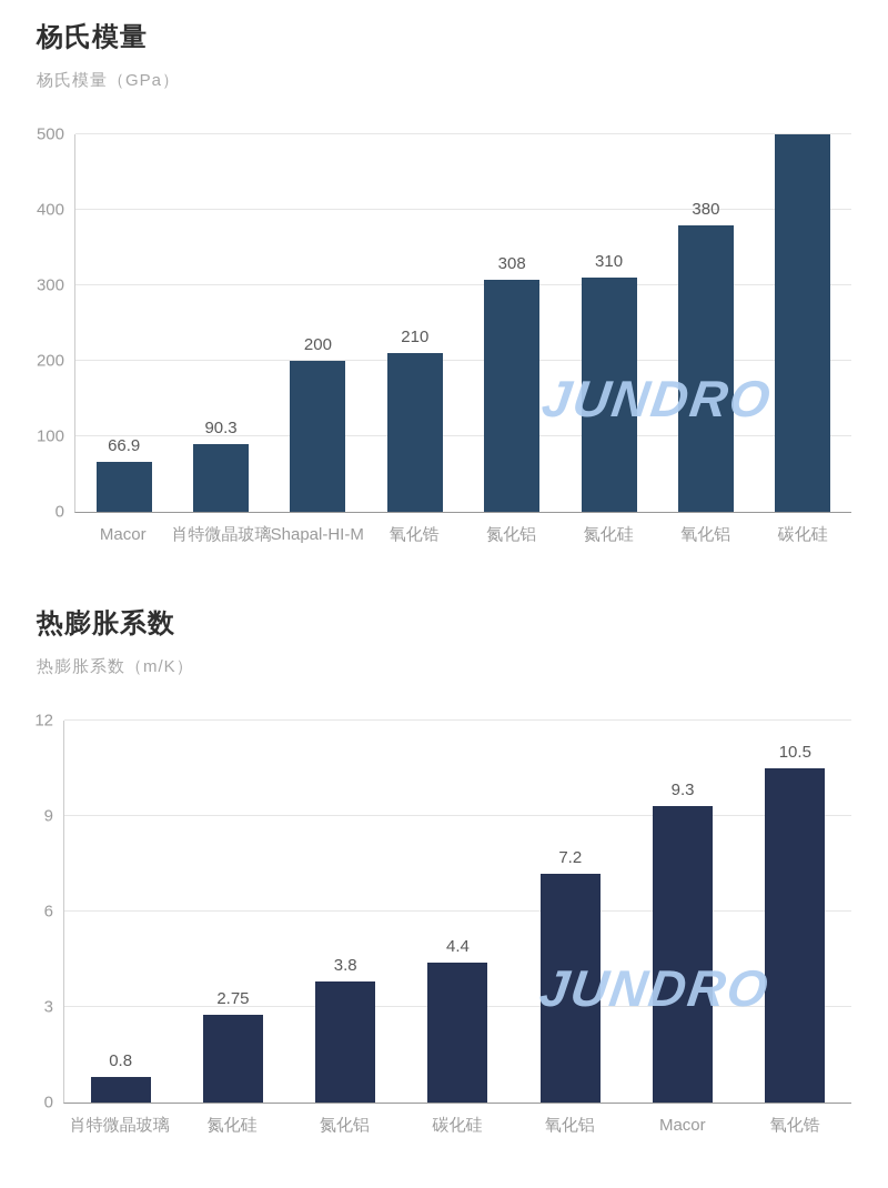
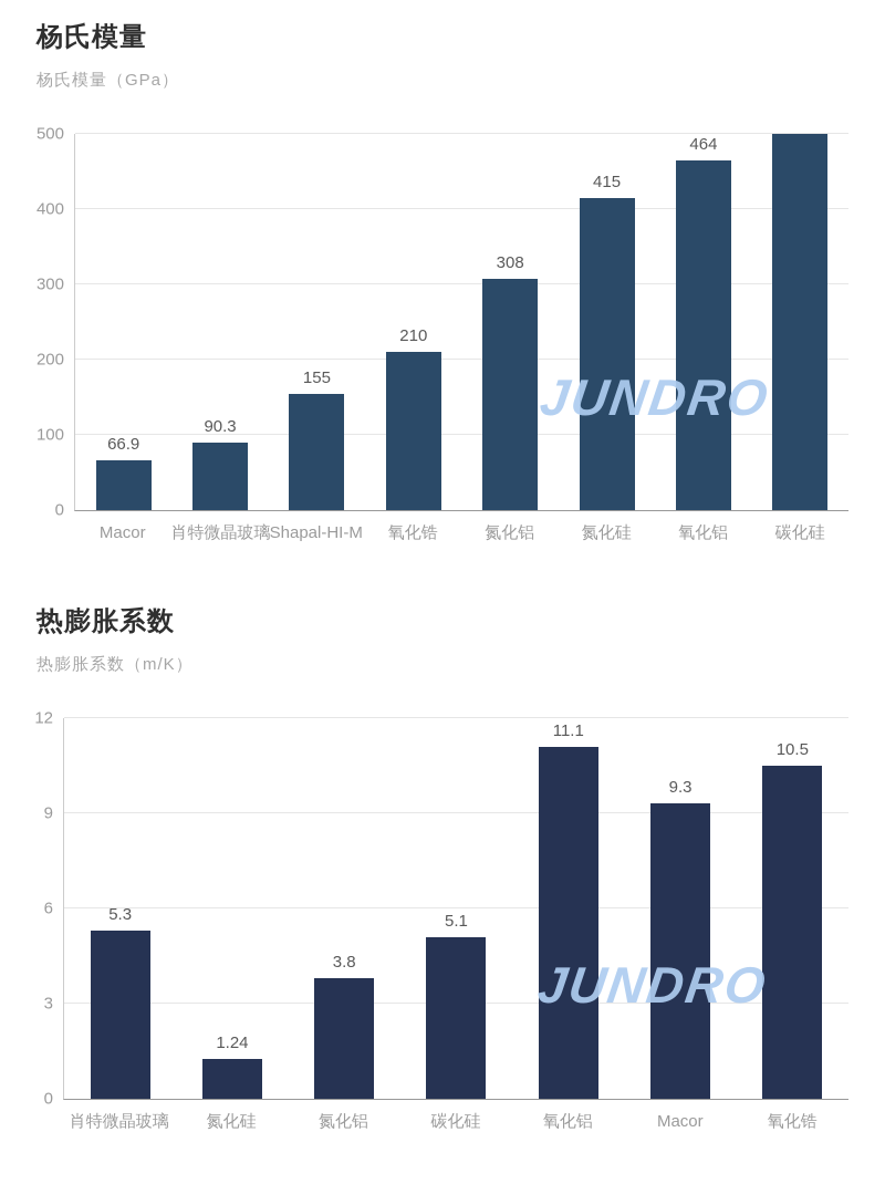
杨氏模量/Shapal-HI-M: 200 -> 155
杨氏模量/氮化硅: 310 -> 415
杨氏模量/氧化铝: 380 -> 464
热膨胀系数/肖特微晶玻璃: 0.8 -> 5.3
热膨胀系数/氮化硅: 2.75 -> 1.24
热膨胀系数/碳化硅: 4.4 -> 5.1
热膨胀系数/氧化铝: 7.2 -> 11.1
